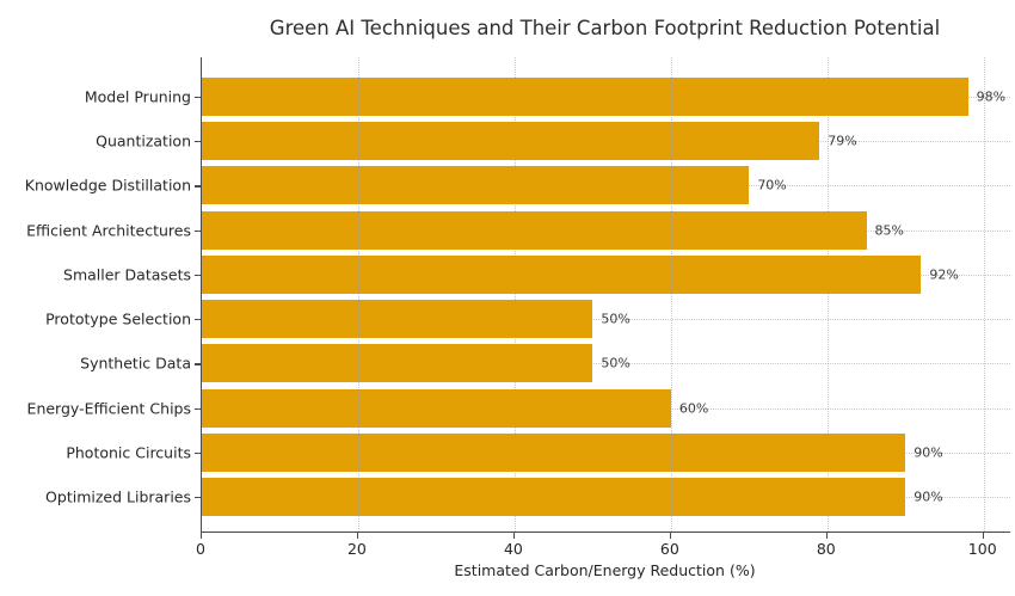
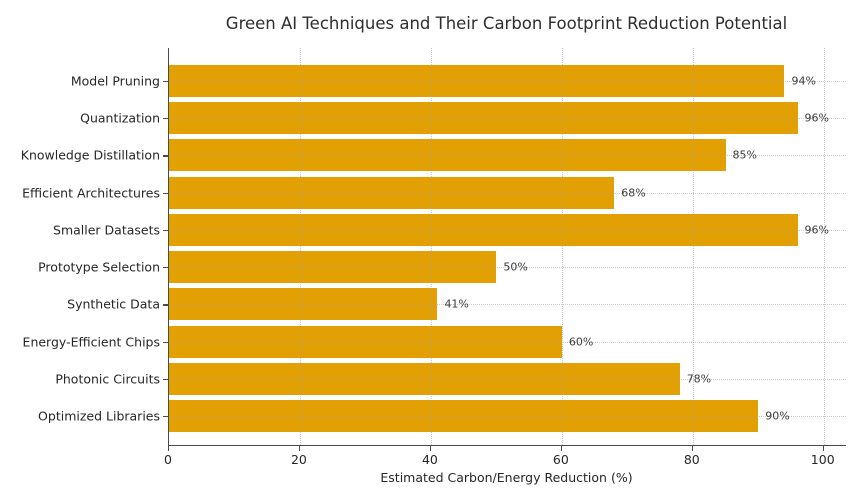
Model Pruning: 98% -> 94%
Quantization: 79% -> 96%
Knowledge Distillation: 70% -> 85%
Efficient Architectures: 85% -> 68%
Smaller Datasets: 92% -> 96%
Synthetic Data: 50% -> 41%
Photonic Circuits: 90% -> 78%
